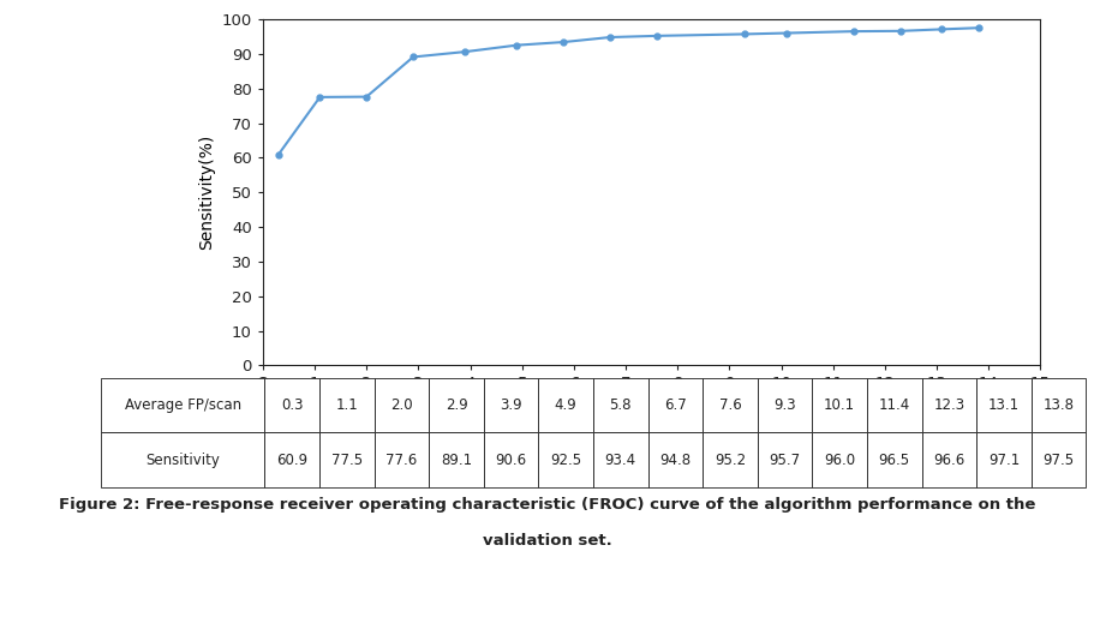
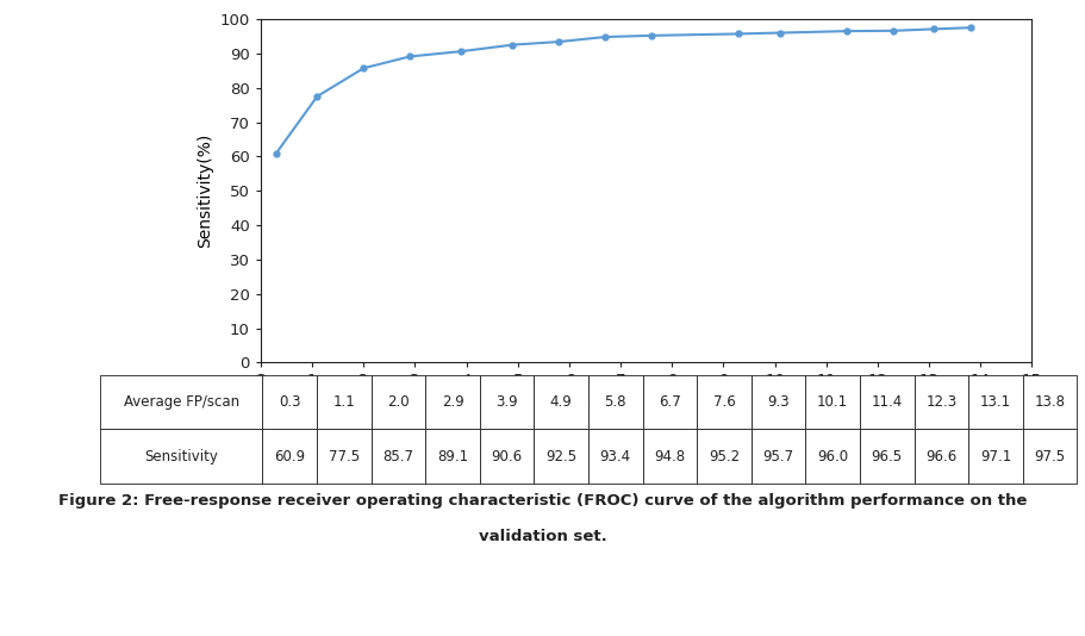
2: 77.6 -> 85.7
